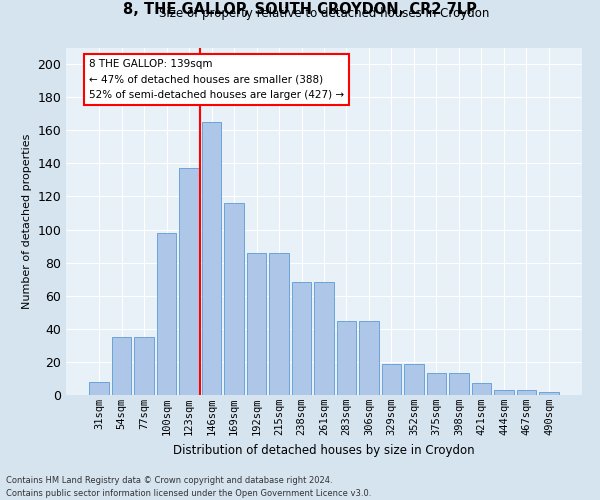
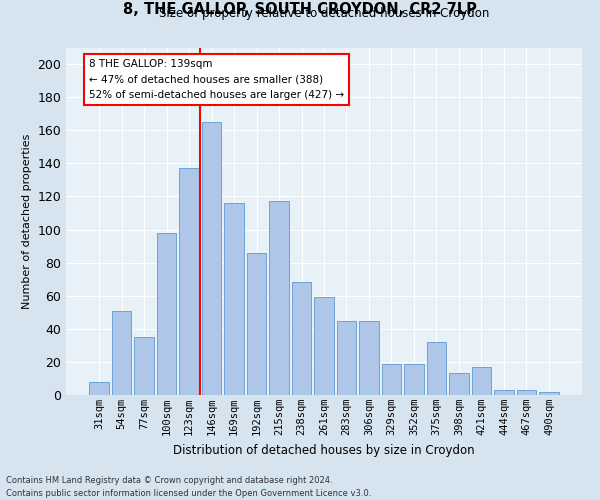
54sqm: 35 -> 51
215sqm: 86 -> 117
261sqm: 68 -> 59
375sqm: 13 -> 32
421sqm: 7 -> 17
